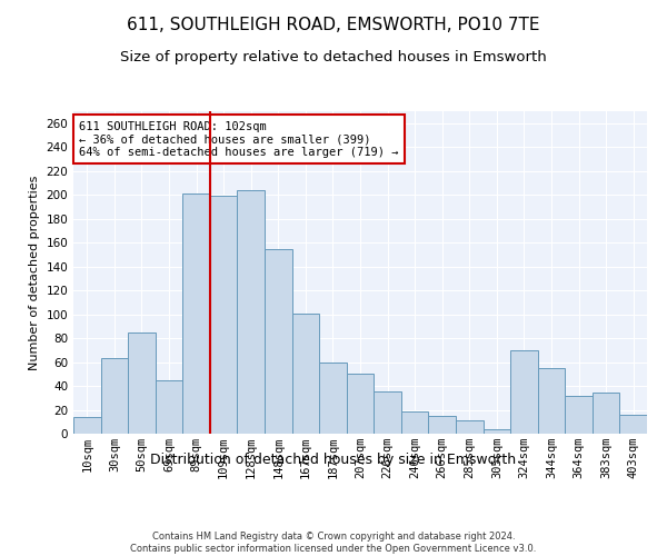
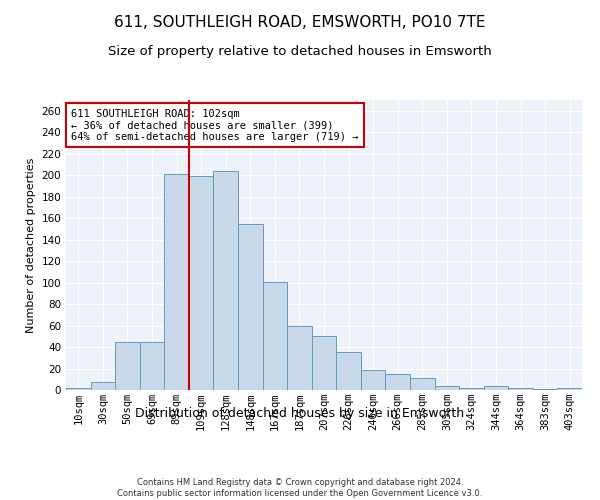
10sqm: 14 -> 2
30sqm: 63 -> 7
50sqm: 85 -> 45
324sqm: 70 -> 2
344sqm: 55 -> 4
364sqm: 32 -> 2
383sqm: 34 -> 1
403sqm: 16 -> 2
